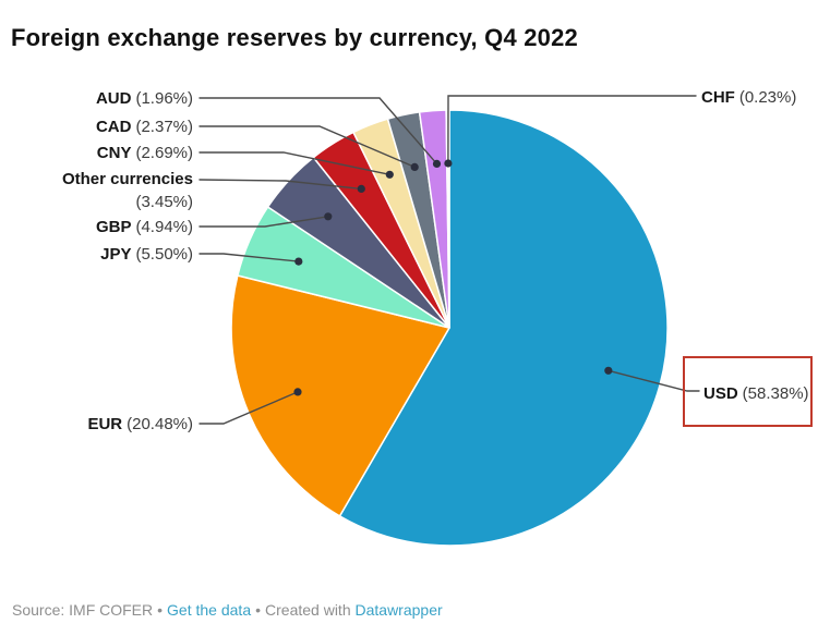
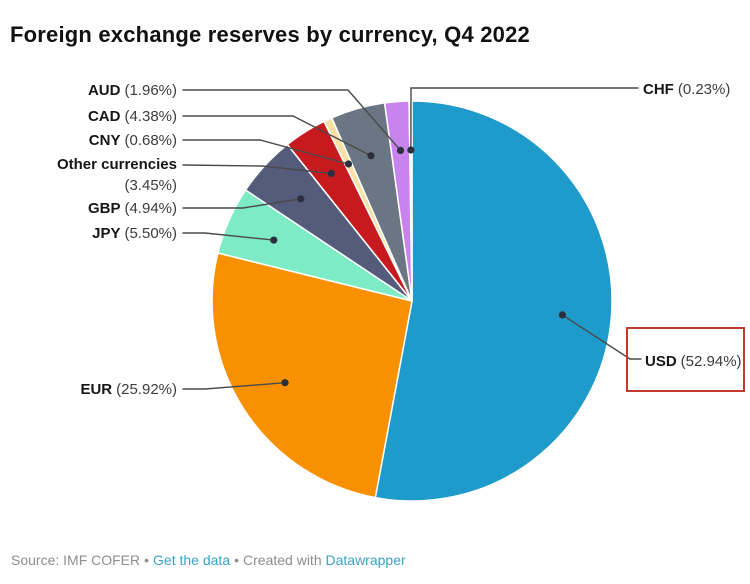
USD: 58.38% -> 52.94%
EUR: 20.48% -> 25.92%
CNY: 2.69% -> 0.68%
CAD: 2.37% -> 4.38%
